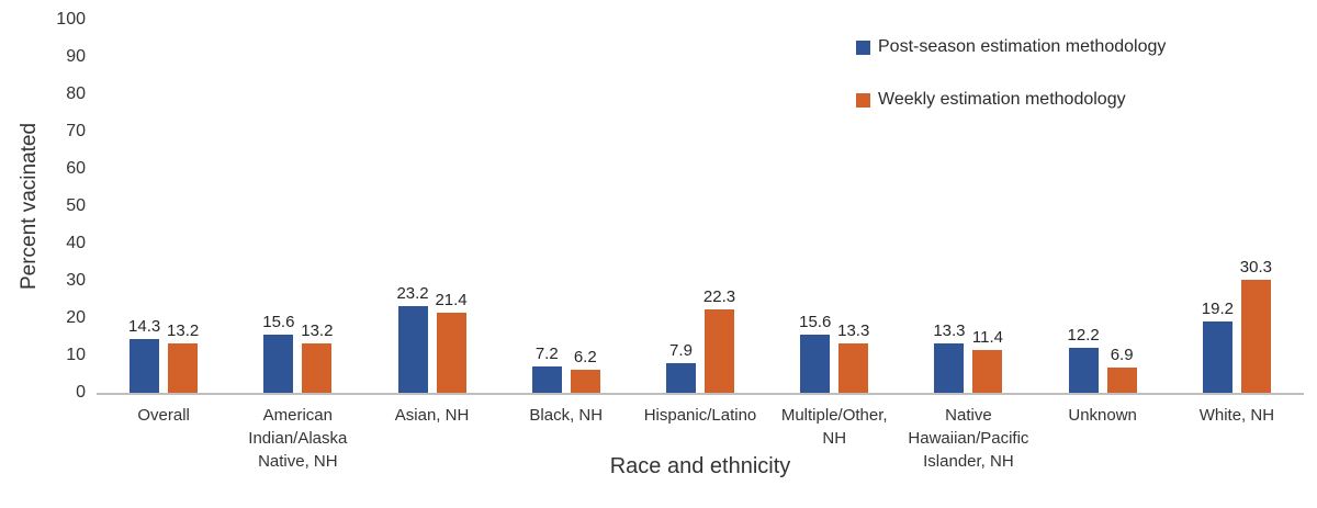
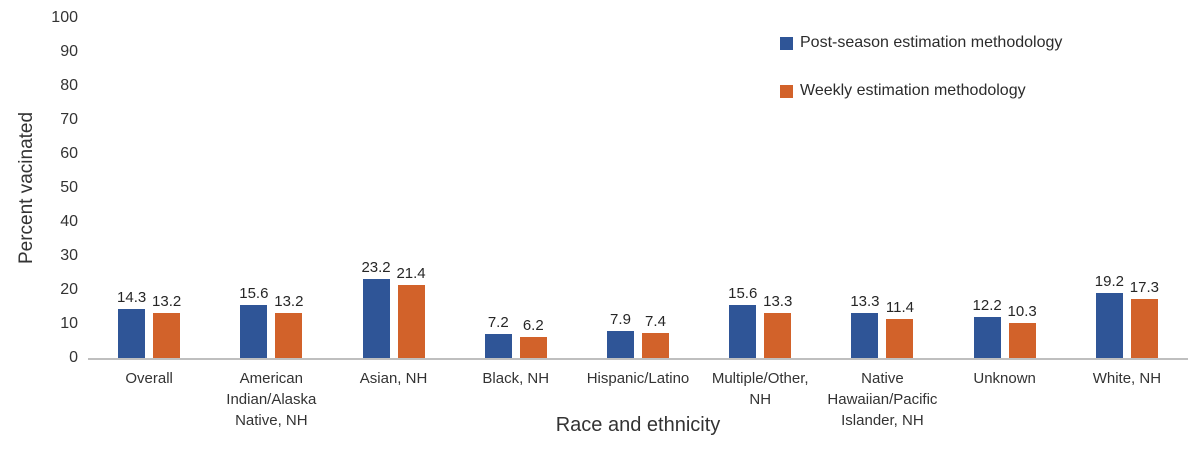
Weekly estimation methodology/Hispanic/Latino: 22.3 -> 7.4
Weekly estimation methodology/Unknown: 6.9 -> 10.3
Weekly estimation methodology/White, NH: 30.3 -> 17.3
